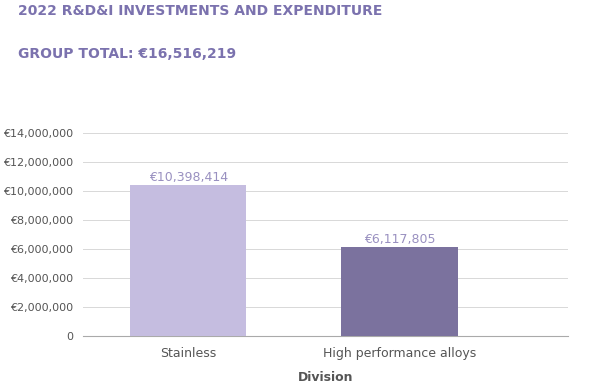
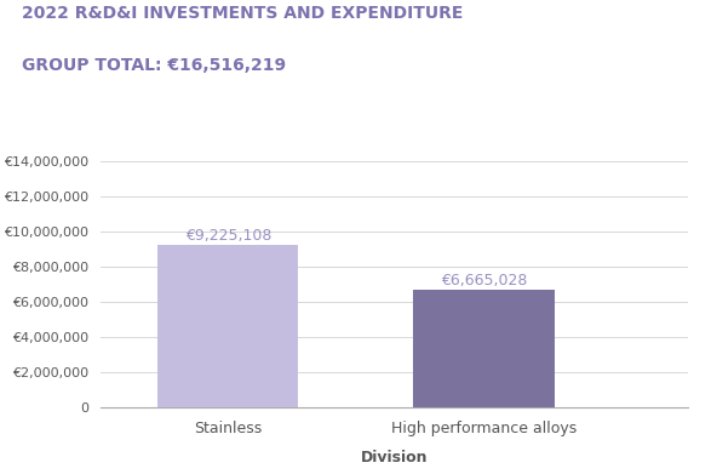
Stainless: €10,398,414 -> €9,225,108
High performance alloys: €6,117,805 -> €6,665,028
